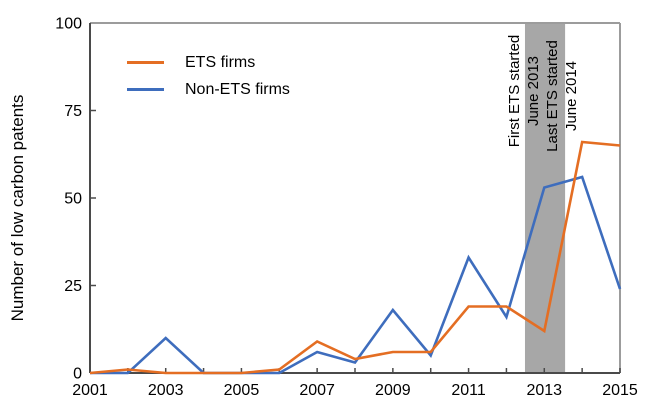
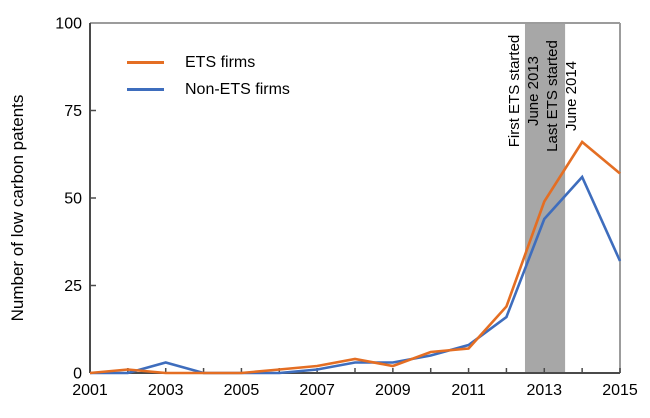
Non-ETS firms/2003: 10 -> 3
ETS firms/2007: 9 -> 2
Non-ETS firms/2007: 6 -> 1
ETS firms/2009: 6 -> 2
Non-ETS firms/2009: 18 -> 3
ETS firms/2011: 19 -> 7
Non-ETS firms/2011: 33 -> 8
ETS firms/2013: 12 -> 49
Non-ETS firms/2013: 53 -> 44
ETS firms/2015: 65 -> 57
Non-ETS firms/2015: 24 -> 32
